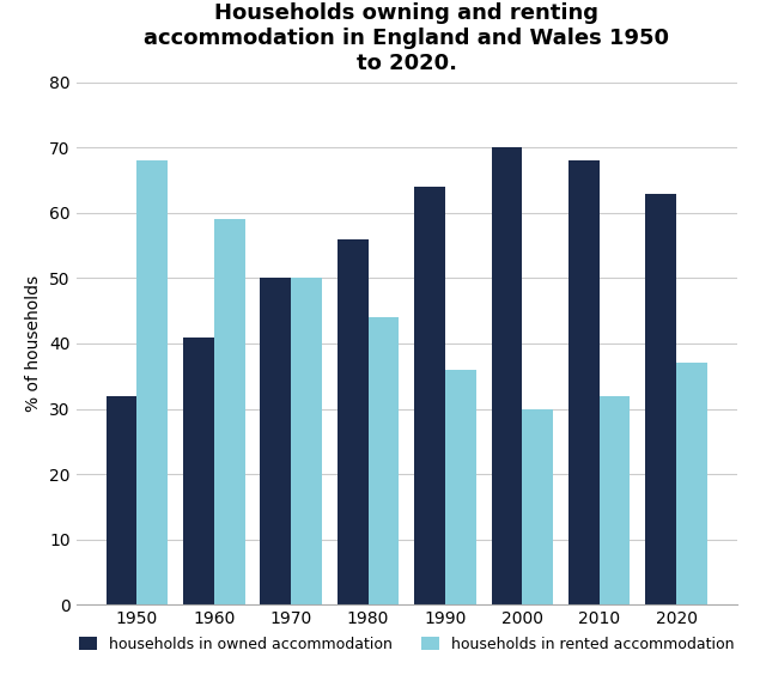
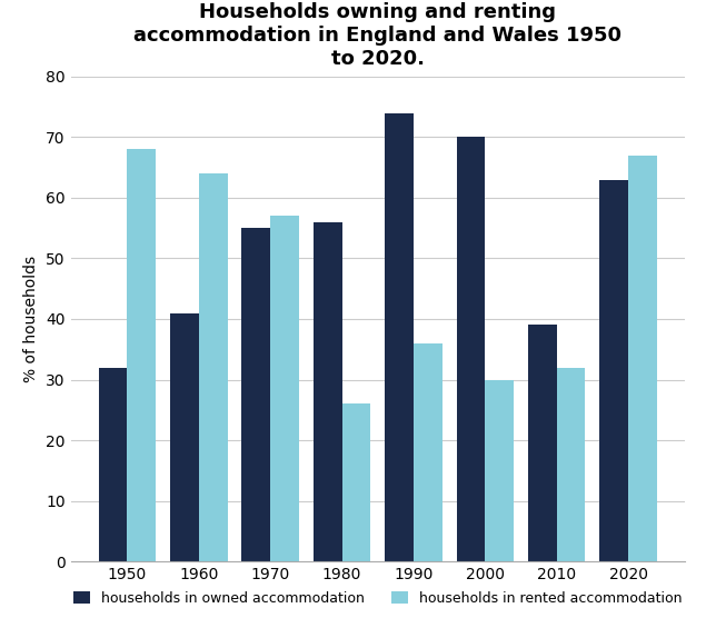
households in rented accommodation/1960: 59 -> 64
households in owned accommodation/1970: 50 -> 55
households in rented accommodation/1970: 50 -> 57
households in rented accommodation/1980: 44 -> 26
households in owned accommodation/1990: 64 -> 74
households in owned accommodation/2010: 68 -> 39
households in rented accommodation/2020: 37 -> 67
